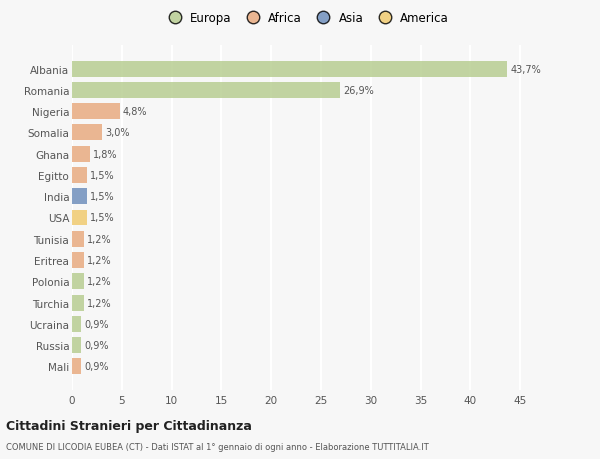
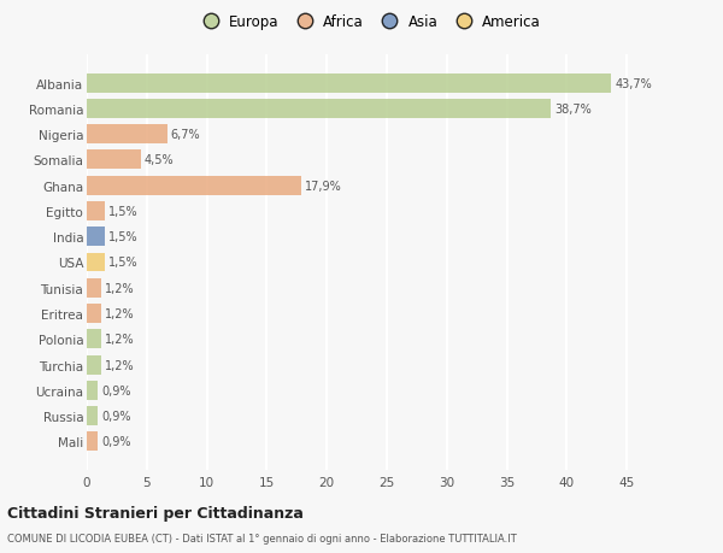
Romania: 26,9% -> 38,7%
Nigeria: 4,8% -> 6,7%
Somalia: 3,0% -> 4,5%
Ghana: 1,8% -> 17,9%
